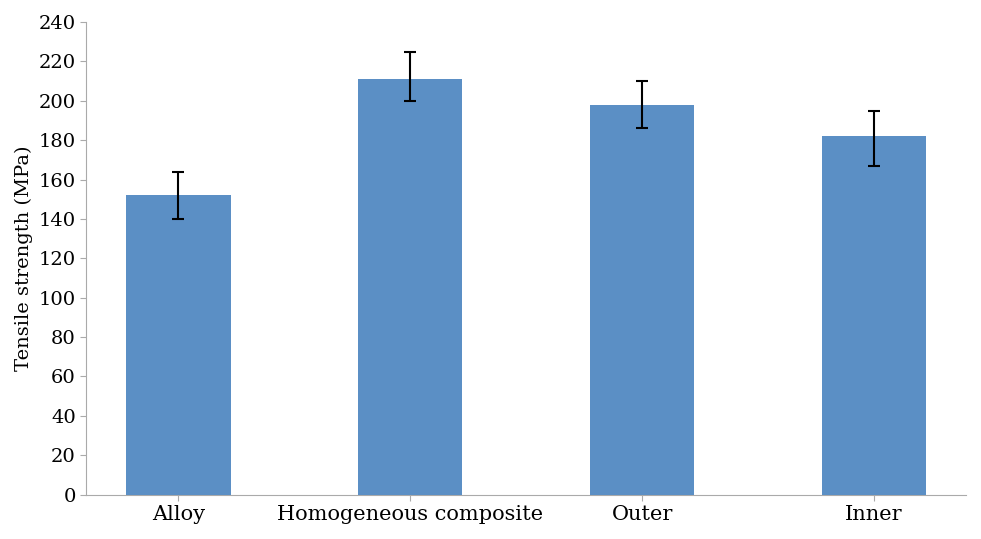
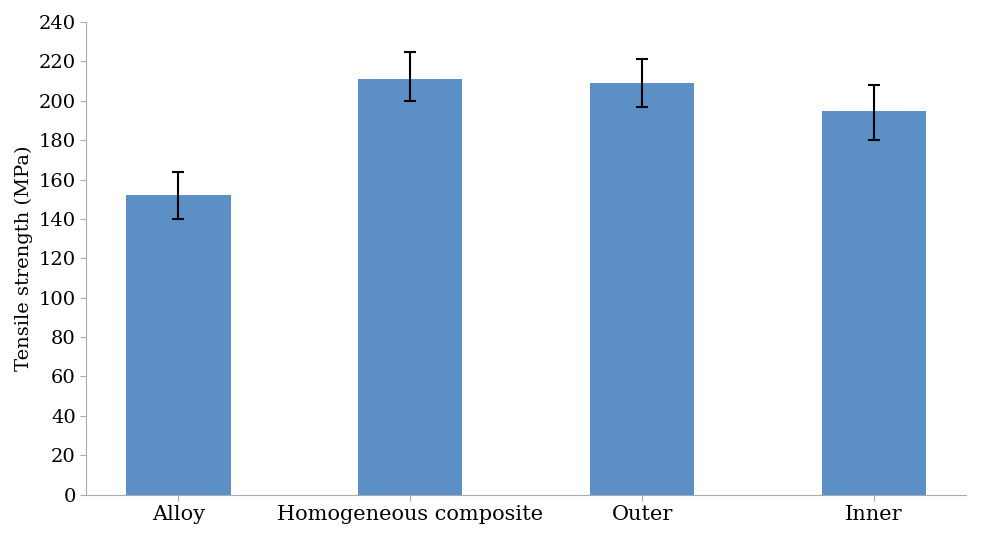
Outer: 198 -> 209
Inner: 182 -> 195
